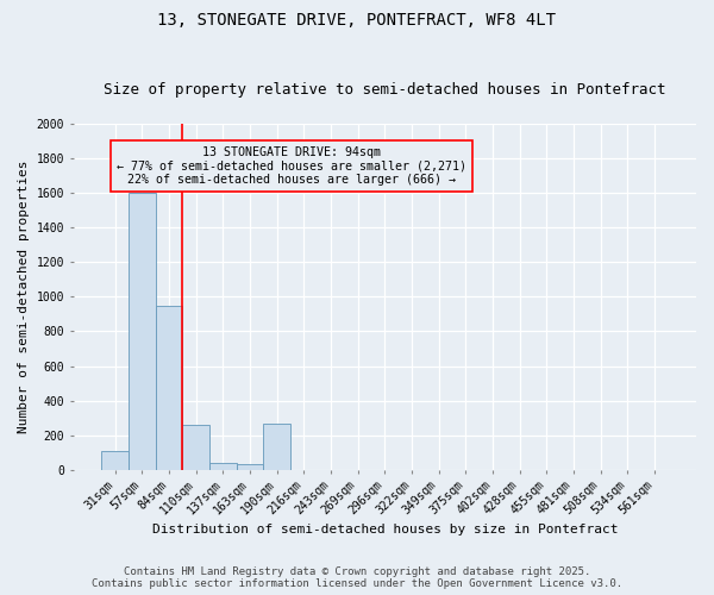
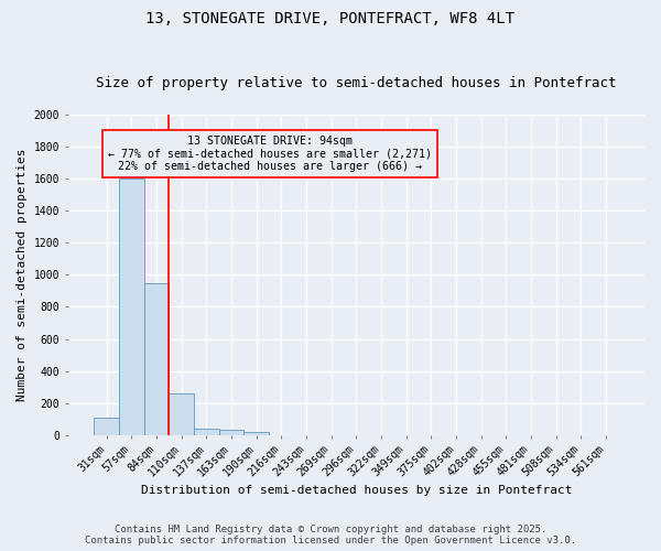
190sqm: 270 -> 20
